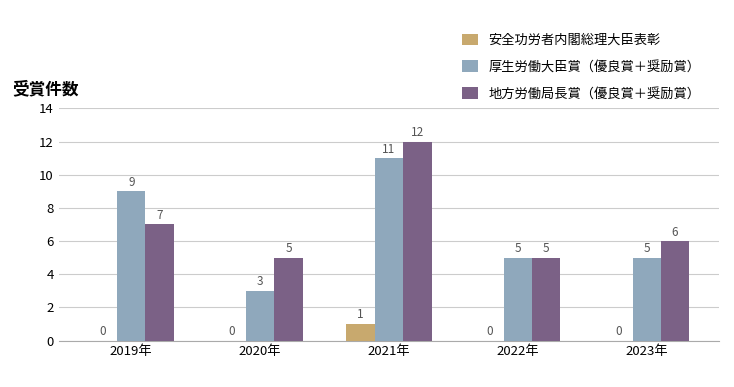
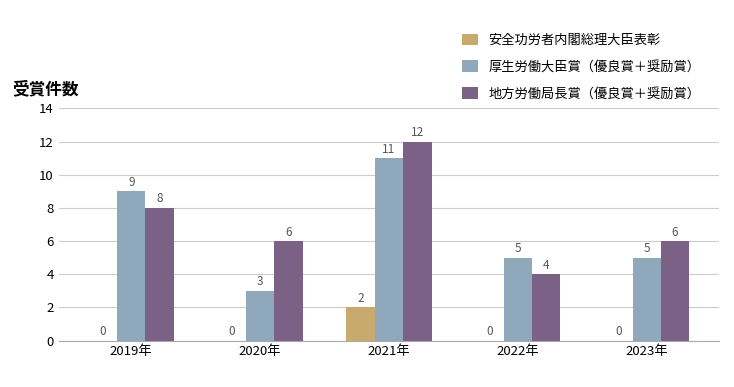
地方労働局長賞（優良賞＋奨励賞）/2019年: 7 -> 8
地方労働局長賞（優良賞＋奨励賞）/2020年: 5 -> 6
安全功労者内閣総理大臣表彰/2021年: 1 -> 2
地方労働局長賞（優良賞＋奨励賞）/2022年: 5 -> 4
